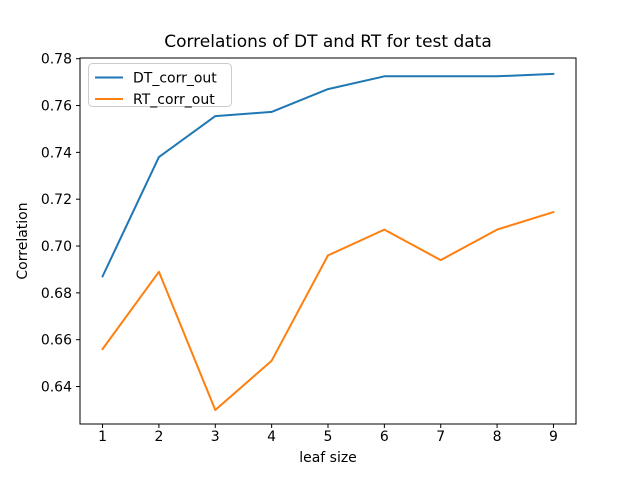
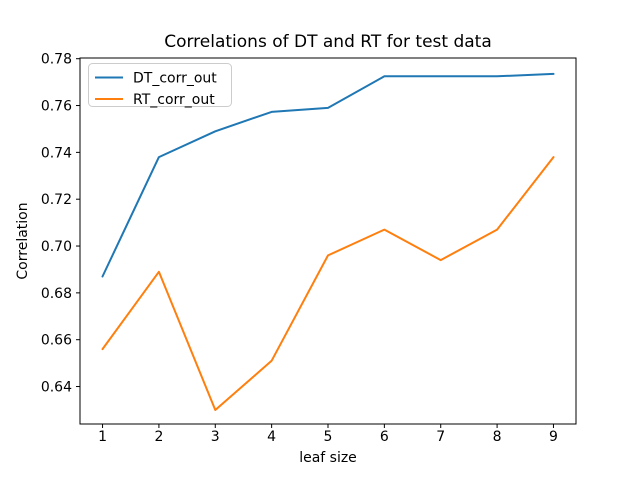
DT_corr_out/3: 0.755 -> 0.749
DT_corr_out/5: 0.767 -> 0.759
RT_corr_out/9: 0.715 -> 0.738
